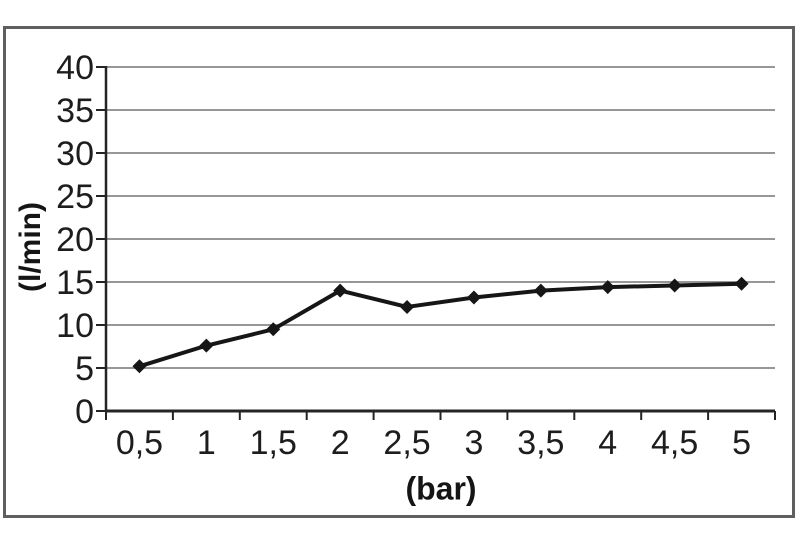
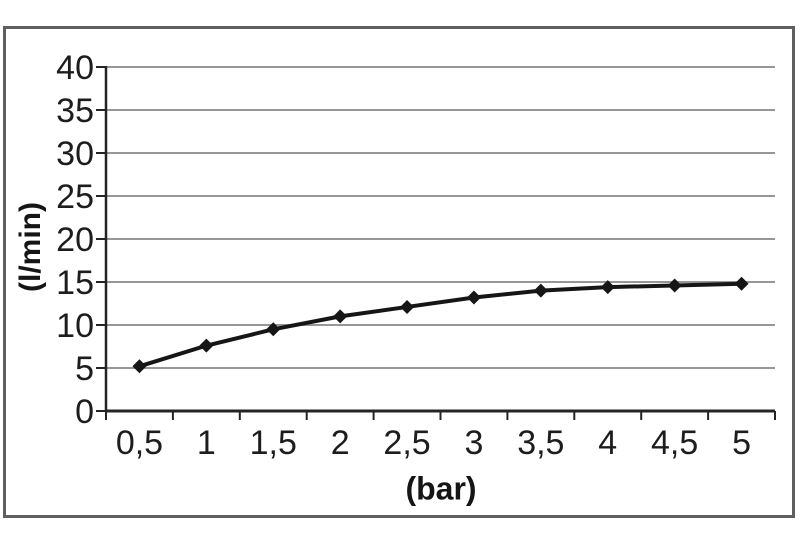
2: 14 -> 11
